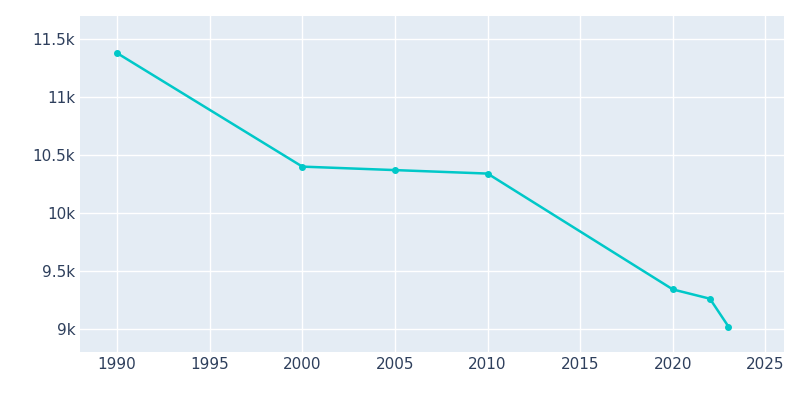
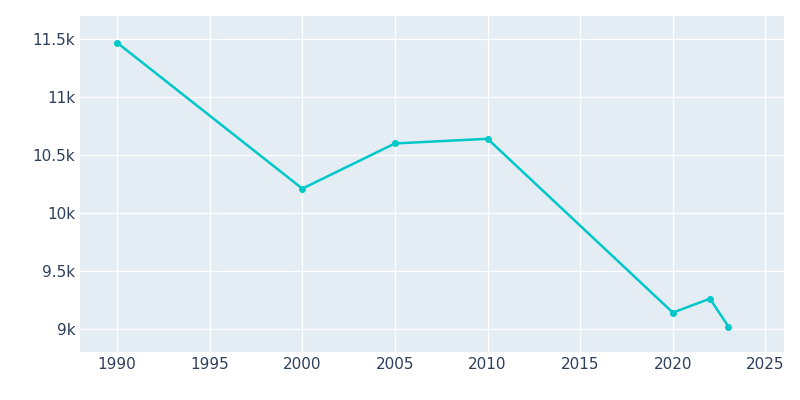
1990: 11.38k -> 11.47k
2000: 10.40k -> 10.21k
2005: 10.37k -> 10.60k
2010: 10.34k -> 10.64k
2020: 9.34k -> 9.14k
